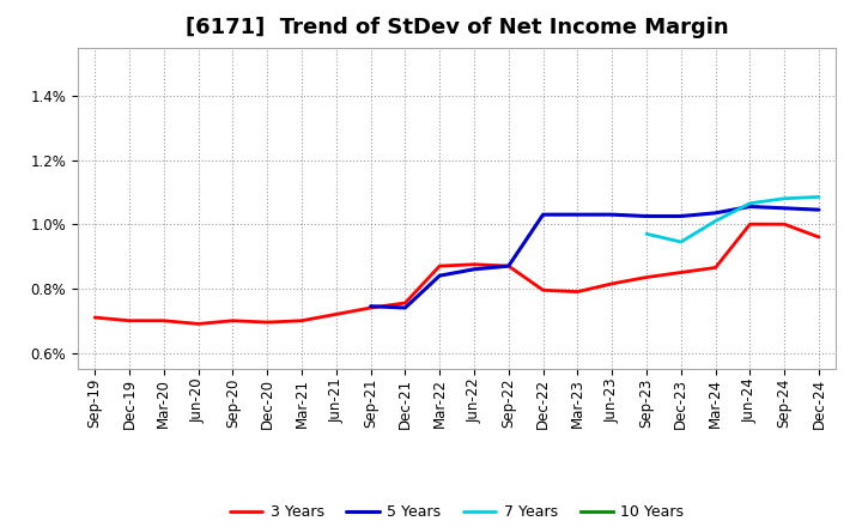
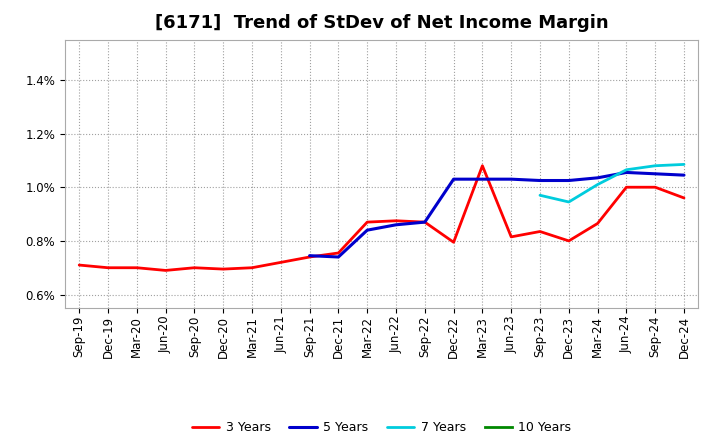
3 Years/Mar-23: 0.790% -> 1.080%
3 Years/Dec-23: 0.850% -> 0.800%
